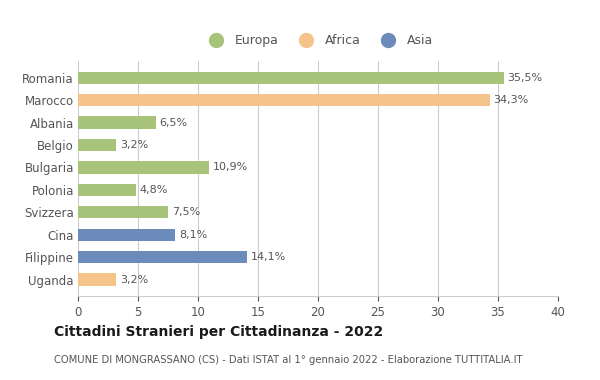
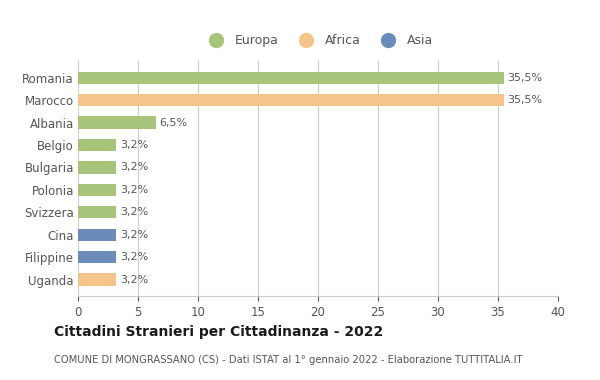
Marocco: 34,3% -> 35,5%
Bulgaria: 10,9% -> 3,2%
Polonia: 4,8% -> 3,2%
Svizzera: 7,5% -> 3,2%
Cina: 8,1% -> 3,2%
Filippine: 14,1% -> 3,2%
